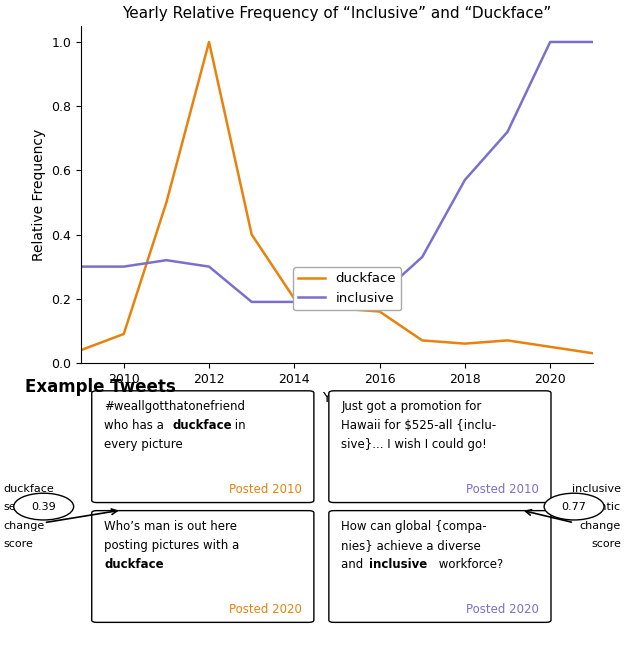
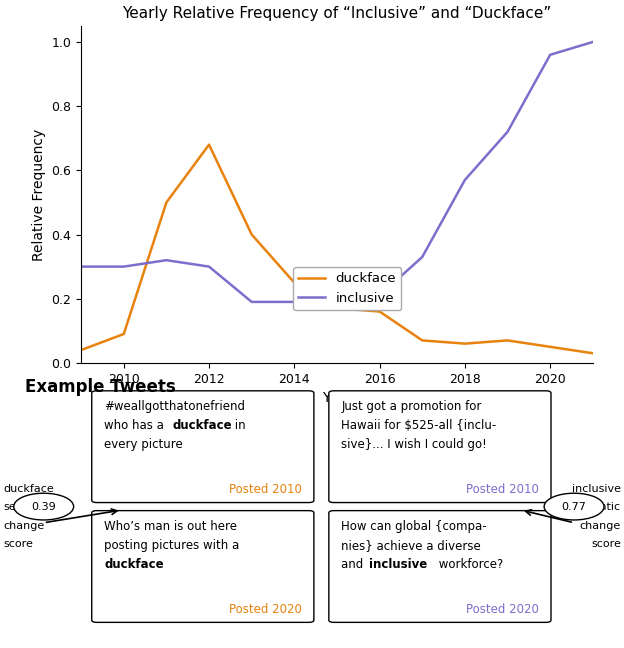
duckface/2012: 1.00 -> 0.68
duckface/2014: 0.20 -> 0.25
inclusive/2020: 1.00 -> 0.96
